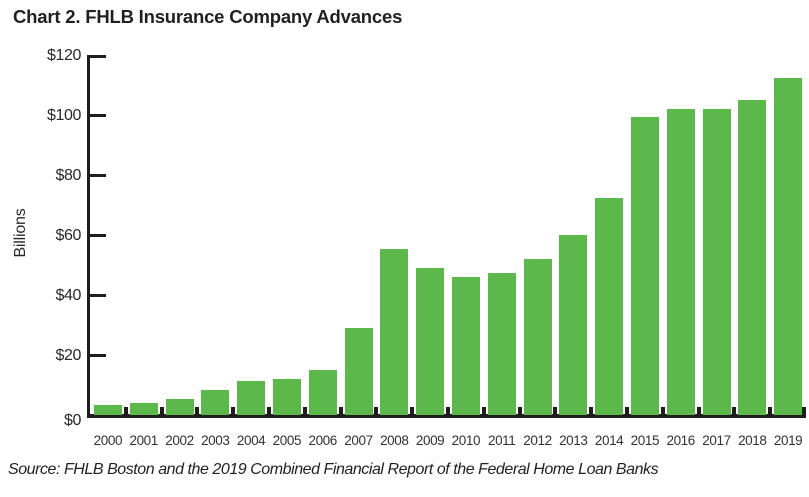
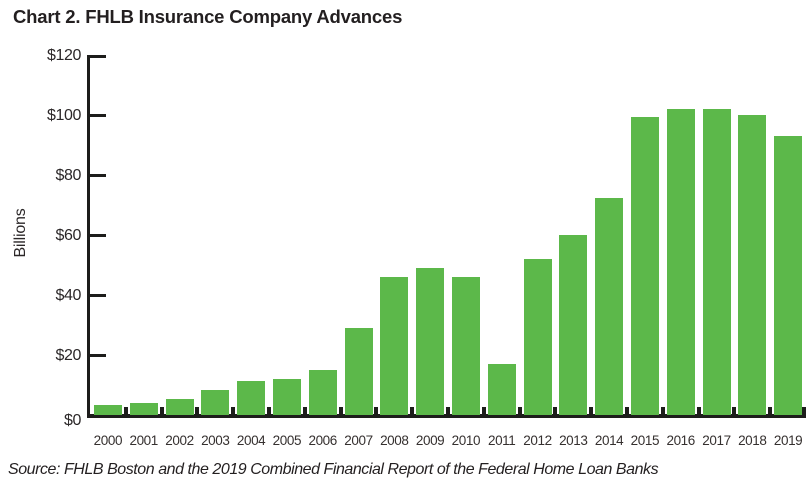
2008: $56 -> $46
2011: $48 -> $17
2018: $105 -> $100
2019: $112 -> $93
